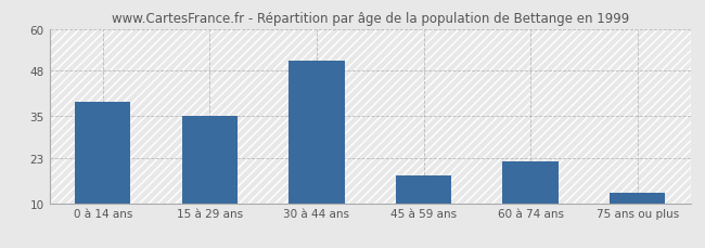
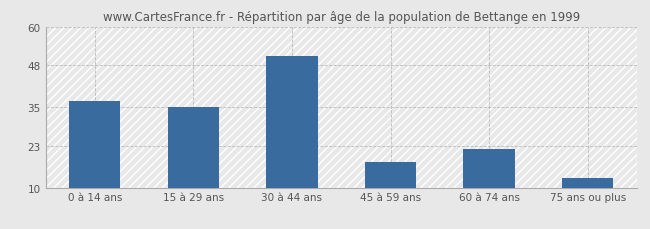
0 à 14 ans: 39 -> 37
